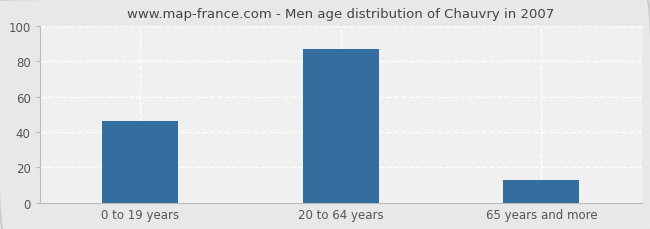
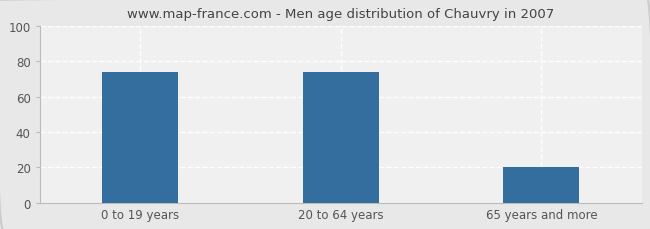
0 to 19 years: 46 -> 74
20 to 64 years: 87 -> 74
65 years and more: 13 -> 20
